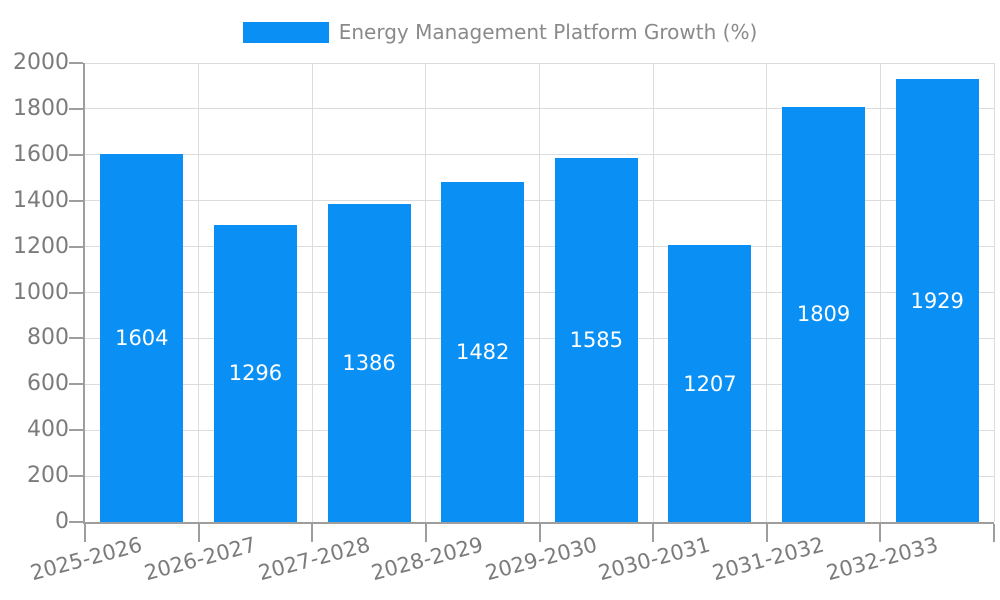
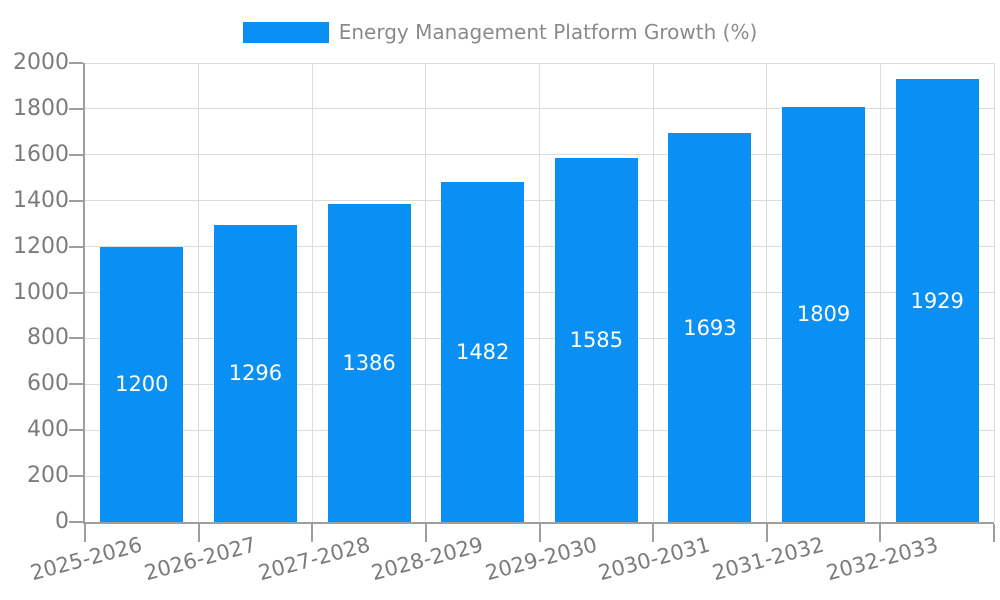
2025-2026: 1604 -> 1200
2030-2031: 1207 -> 1693
